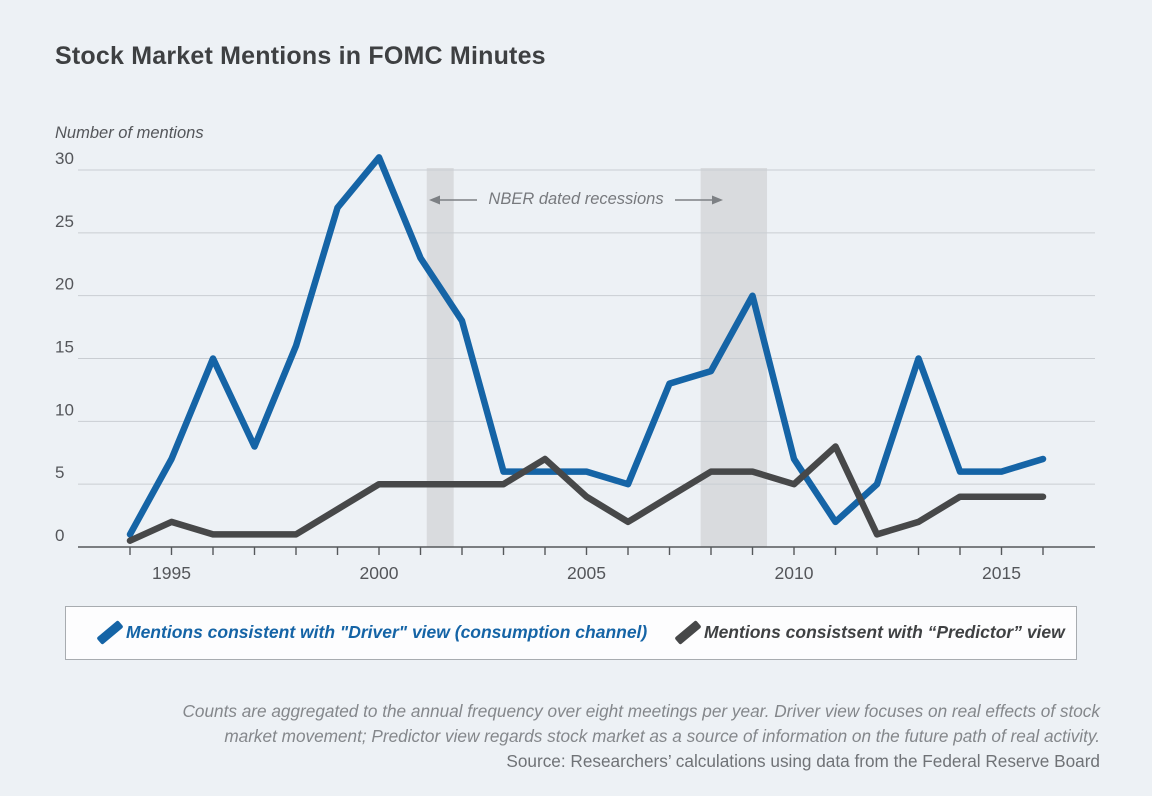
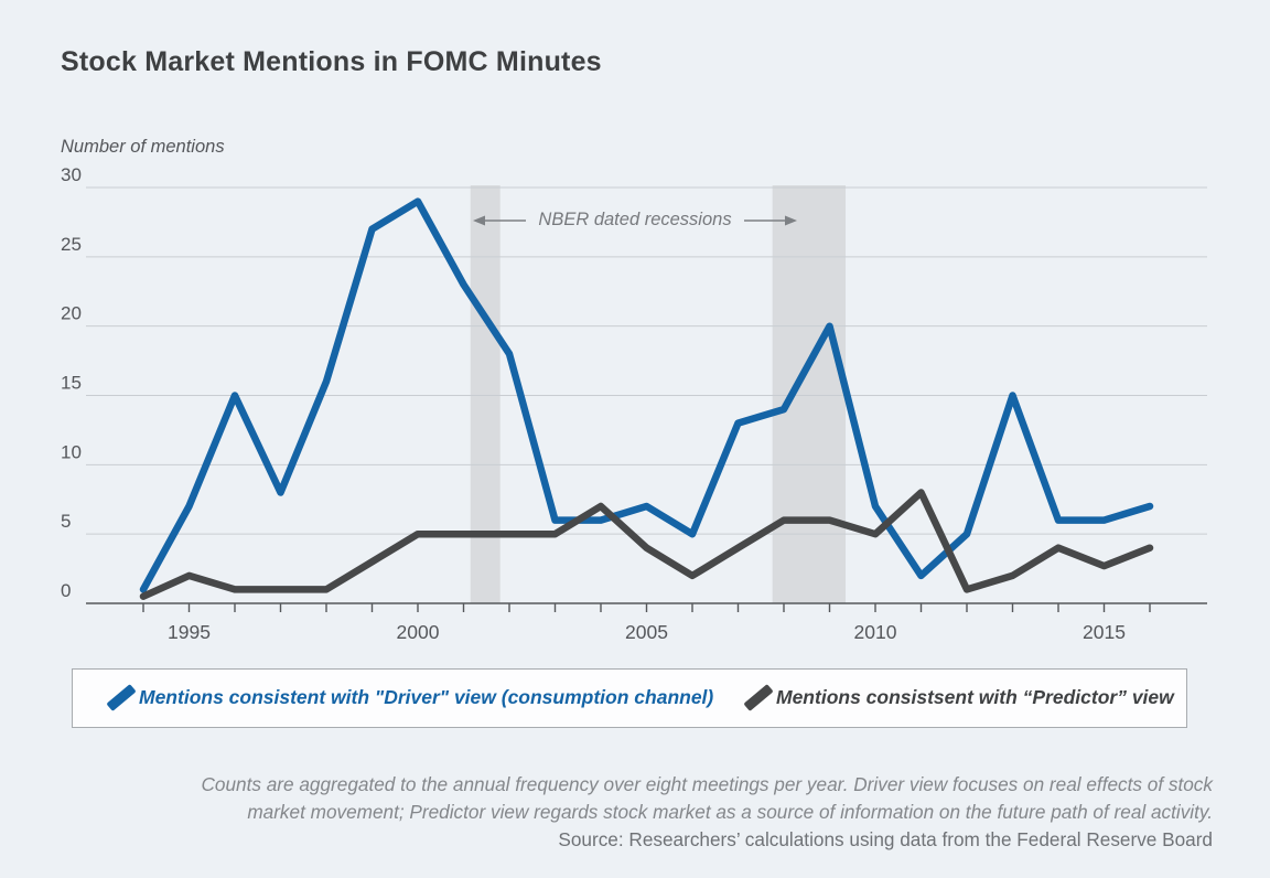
Mentions consistent with "Driver" view (consumption channel)/2000: 31 -> 29
Mentions consistent with "Driver" view (consumption channel)/2005: 6 -> 7
Mentions consistsent with “Predictor” view/2015: 4.0 -> 2.7
